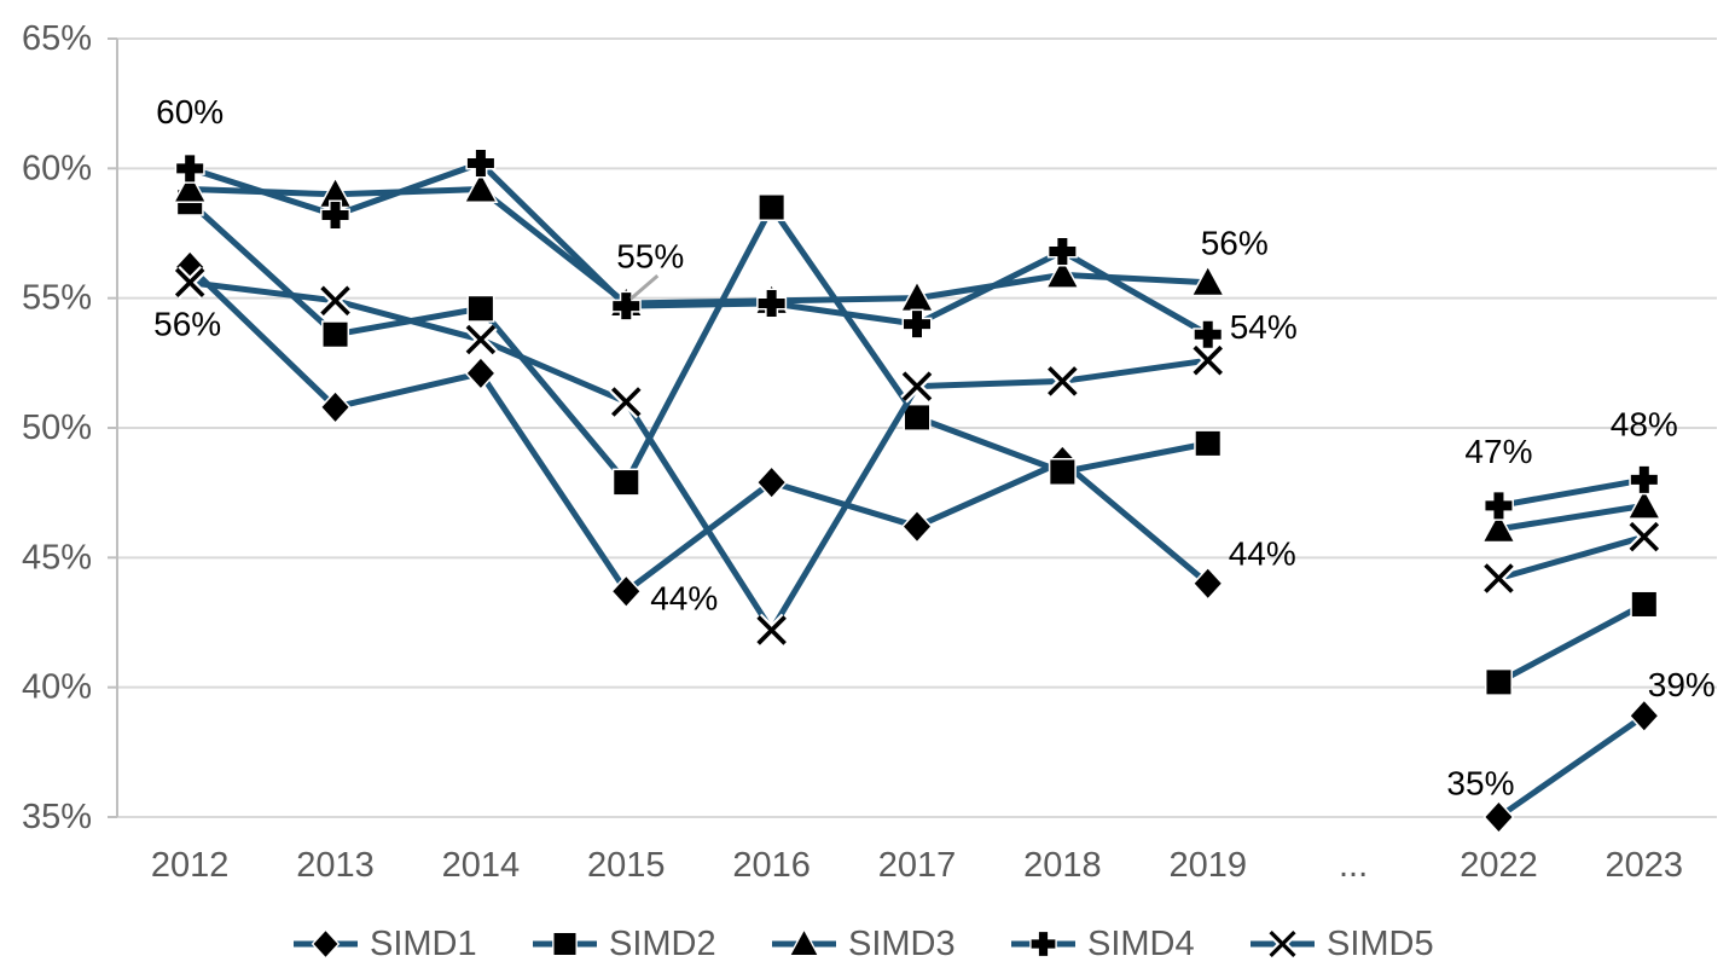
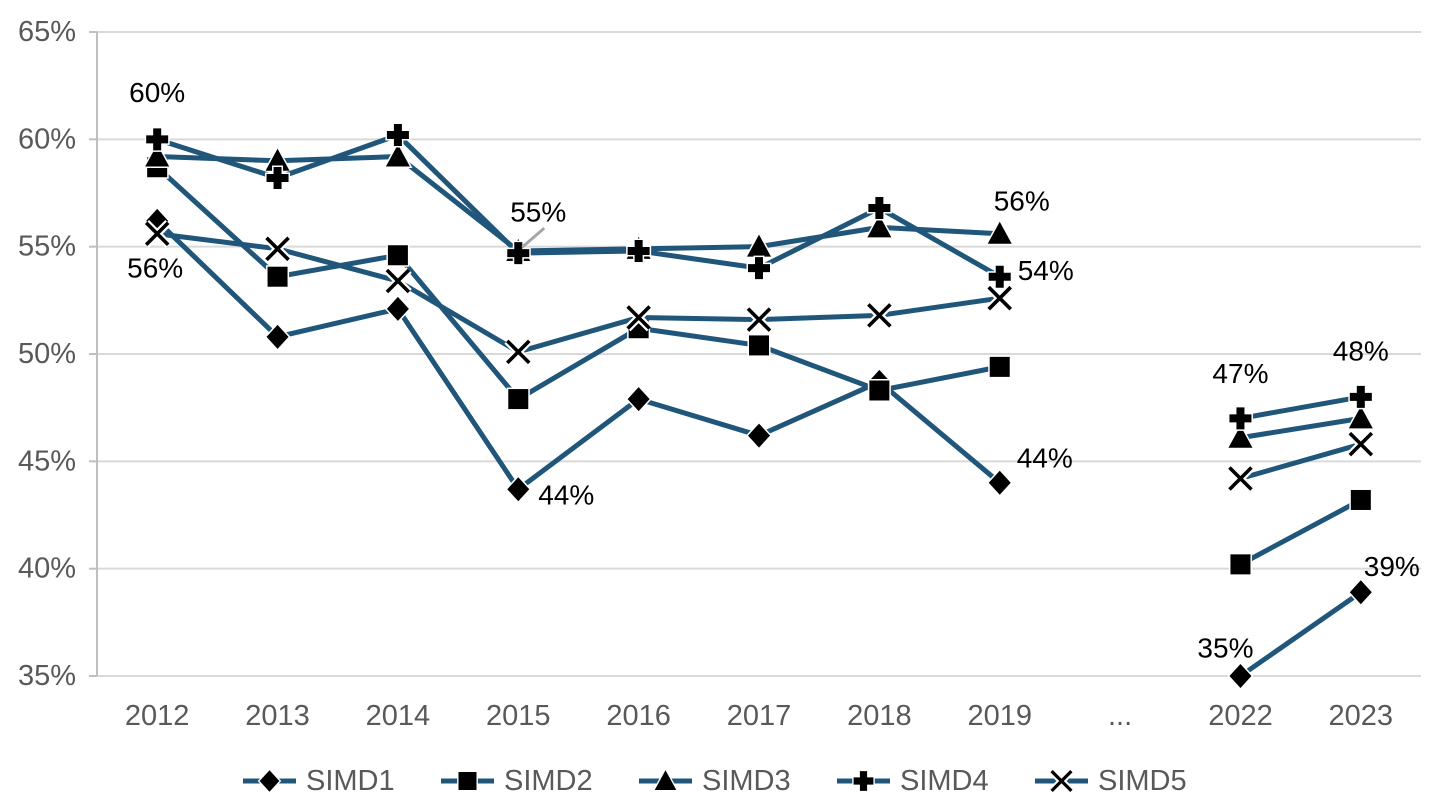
SIMD5/2015: 51.0% -> 50.1%
SIMD2/2016: 58.5% -> 51.2%
SIMD5/2016: 42.2% -> 51.7%
